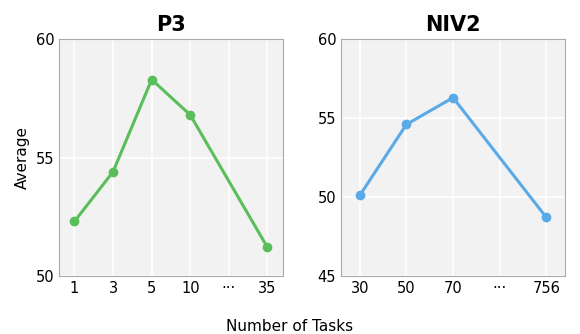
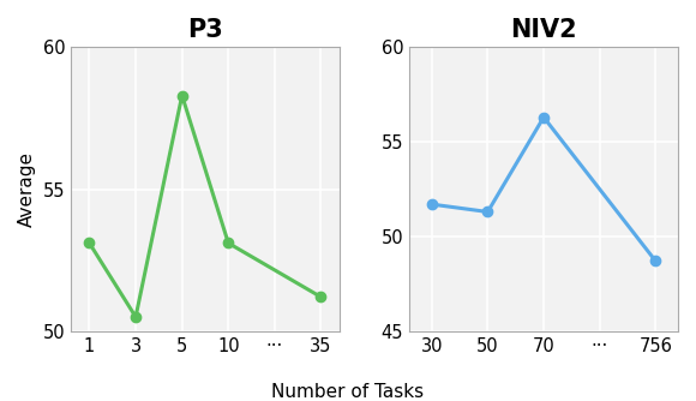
P3/1: 52.3 -> 53.1
P3/3: 54.4 -> 50.5
P3/10: 56.8 -> 53.1
NIV2/30: 50.1 -> 51.7
NIV2/50: 54.6 -> 51.3
